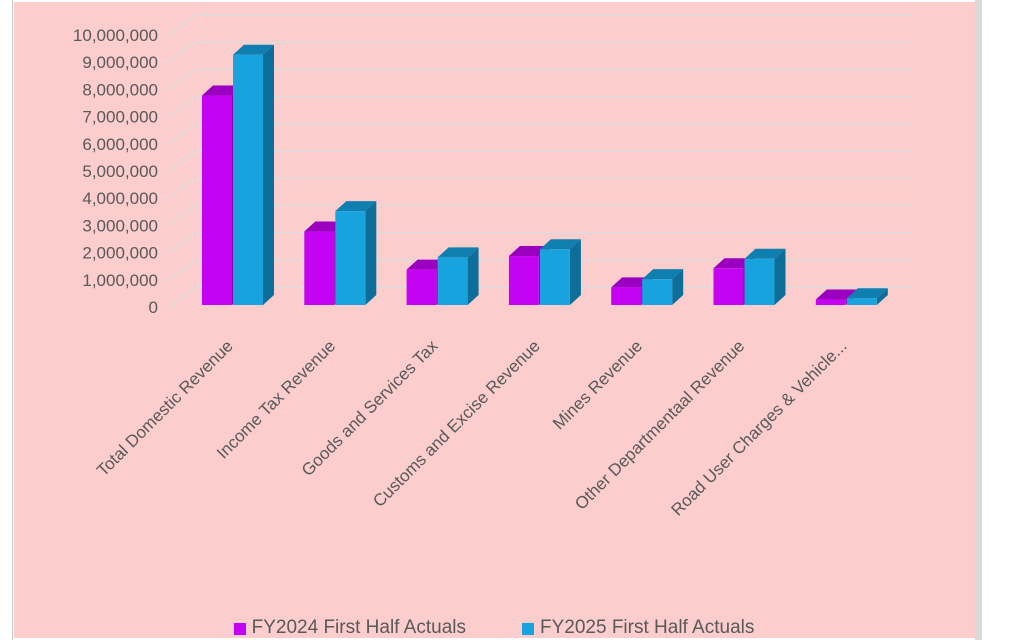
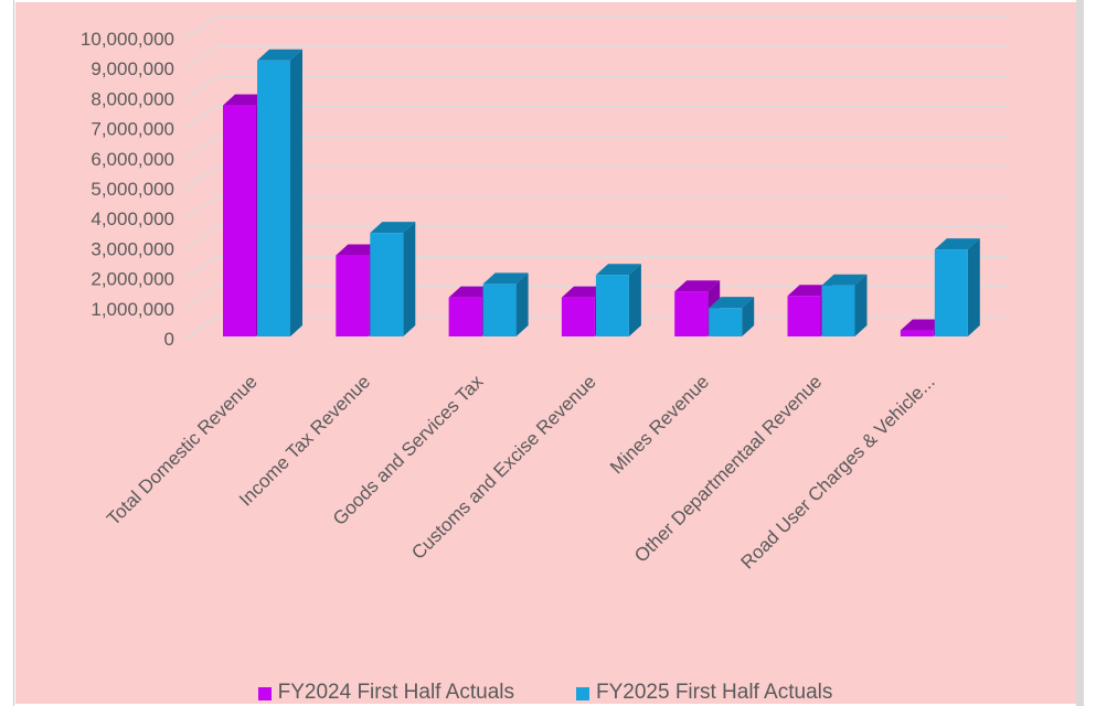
FY2024 First Half Actuals/Customs and Excise Revenue: 1800000 -> 1300000
FY2024 First Half Actuals/Mines Revenue: 600000 -> 1500000
FY2025 First Half Actuals/Road User Charges & Vehicle...: 200000 -> 2900000
